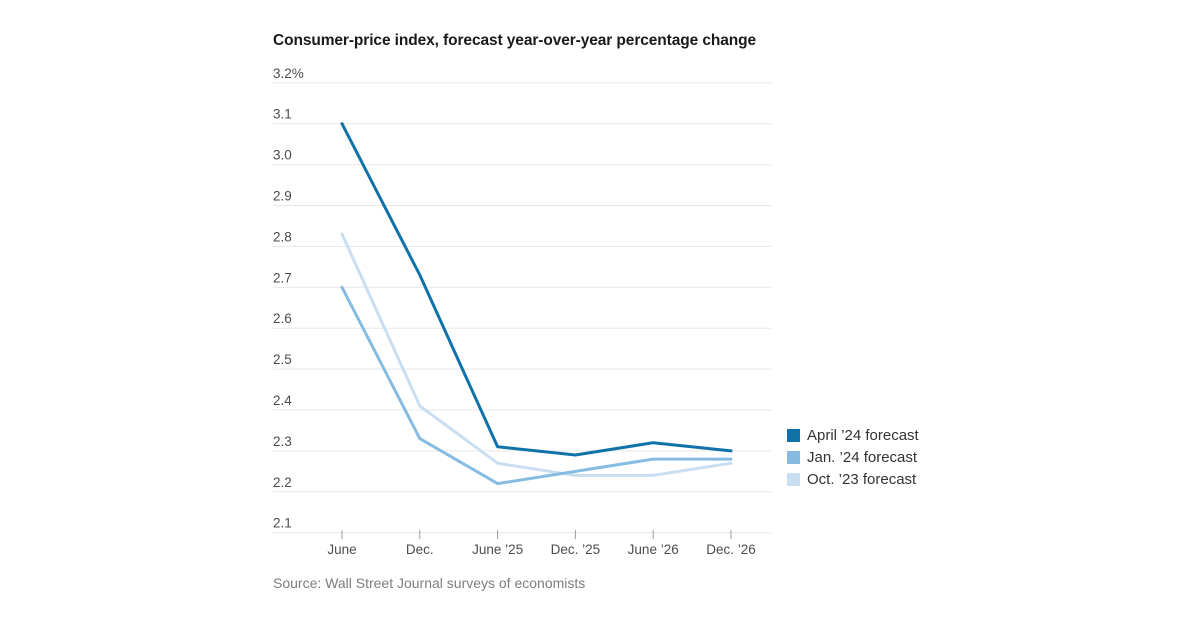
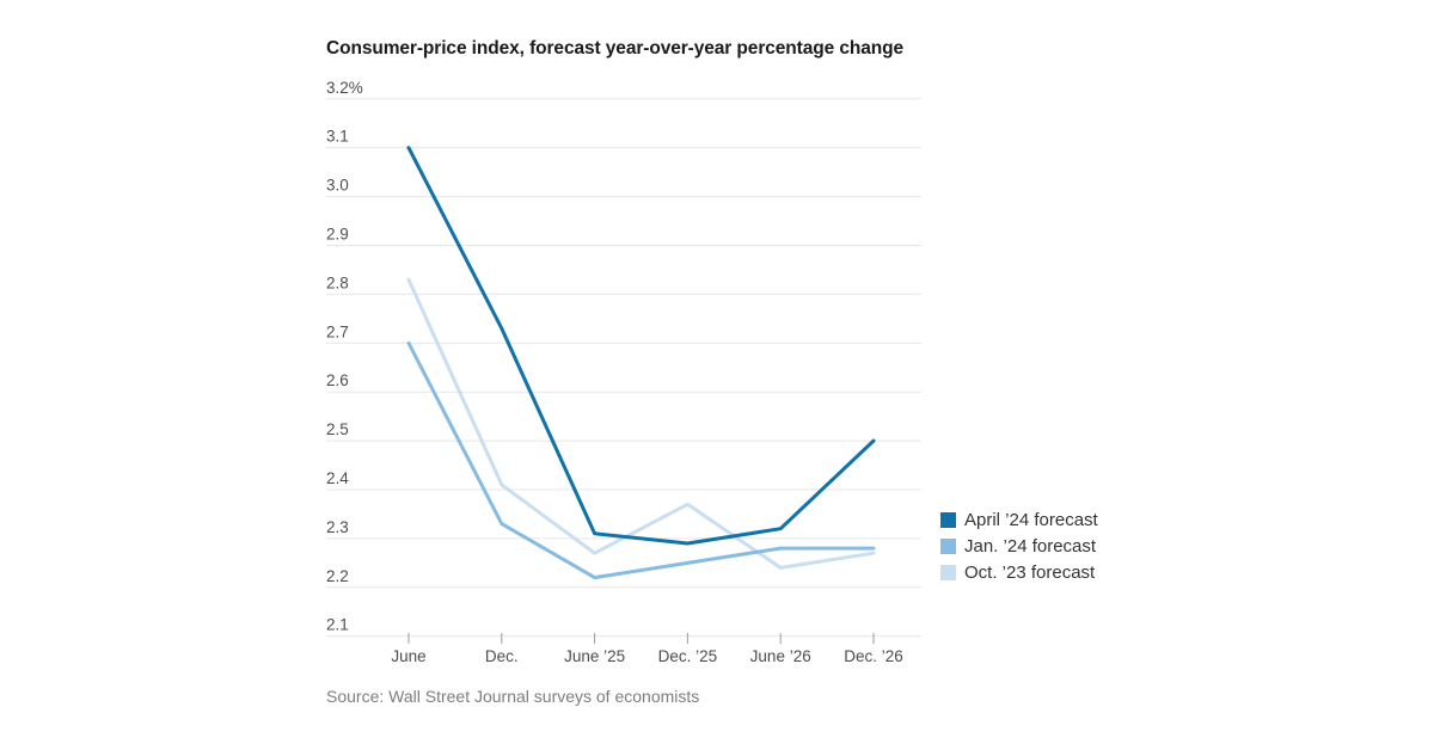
Oct. ’23 forecast/Dec. ’25: 2.24% -> 2.37%
April ’24 forecast/Dec. ’26: 2.30% -> 2.50%
